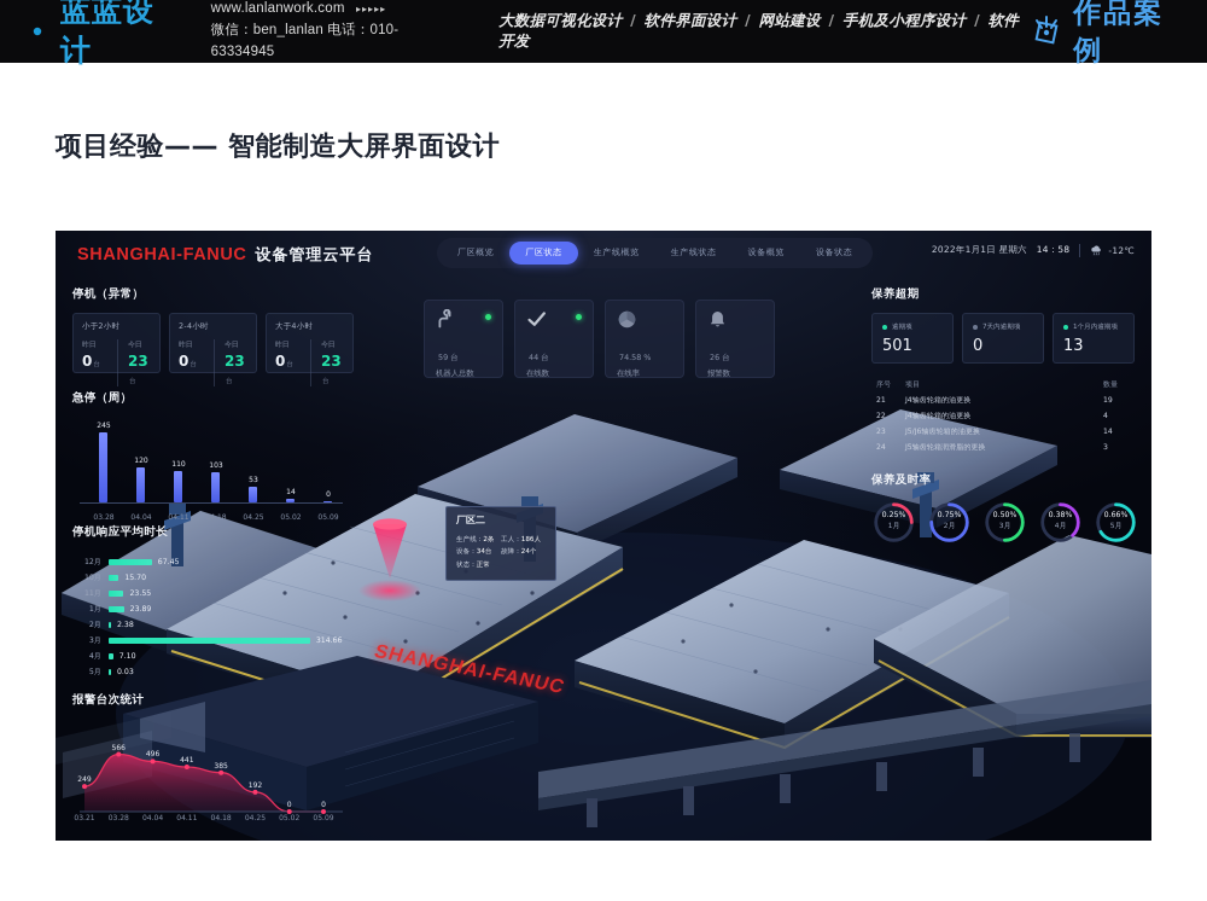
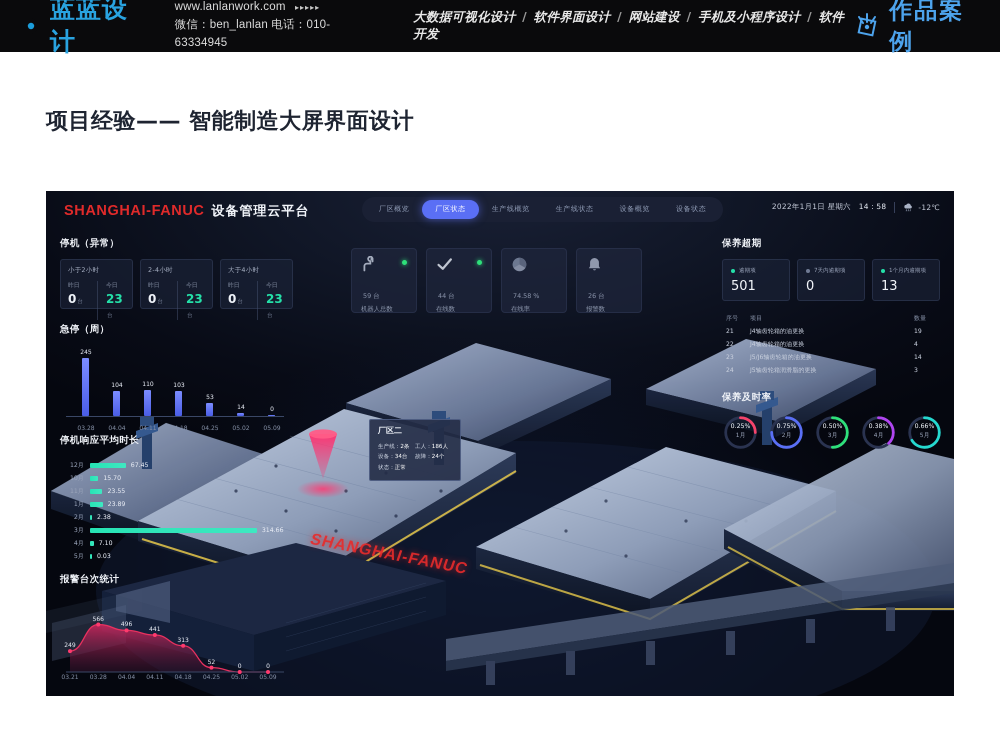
急停（周）/04.04: 120 -> 104
报警台次统计/04.18: 385 -> 313
报警台次统计/04.25: 192 -> 52
